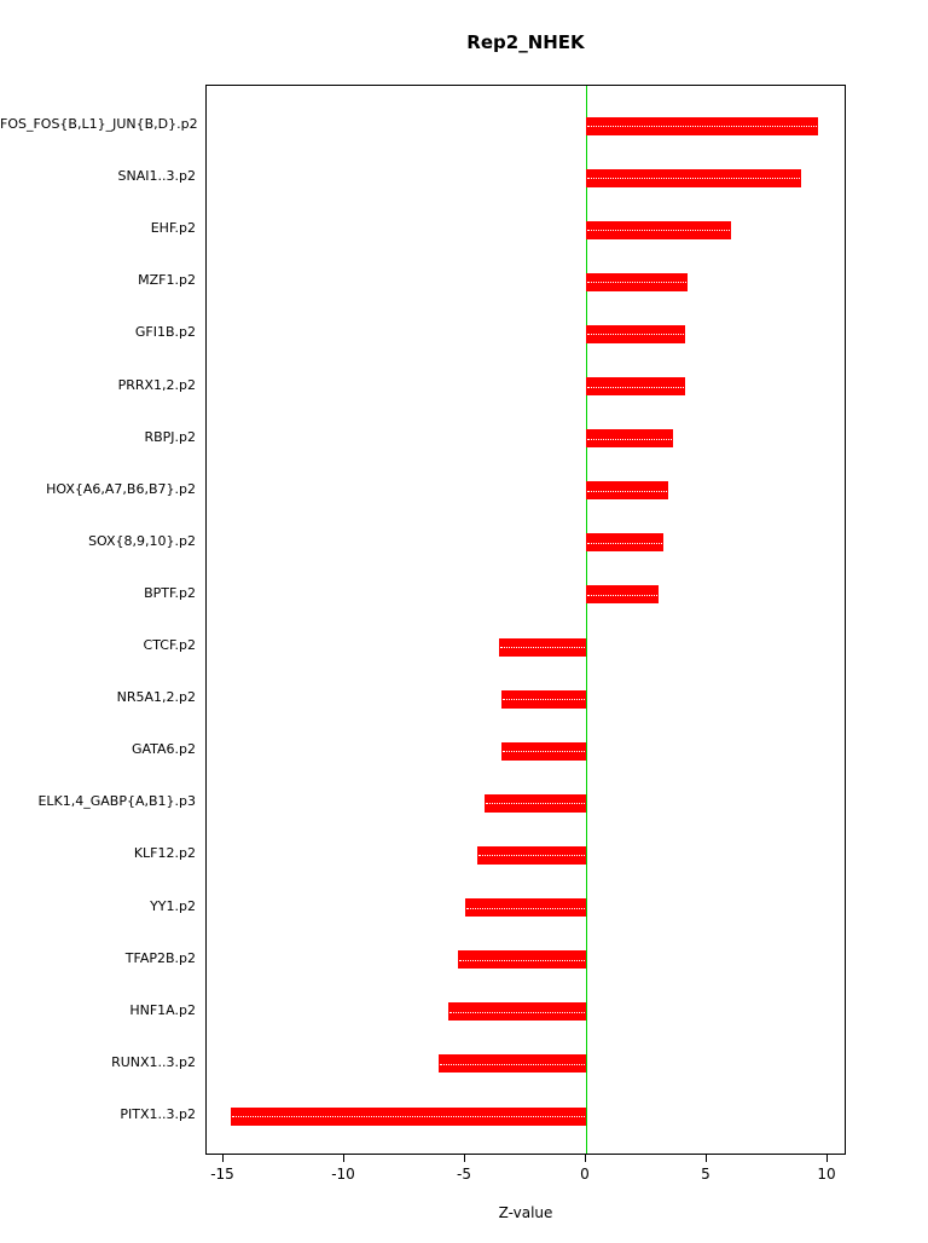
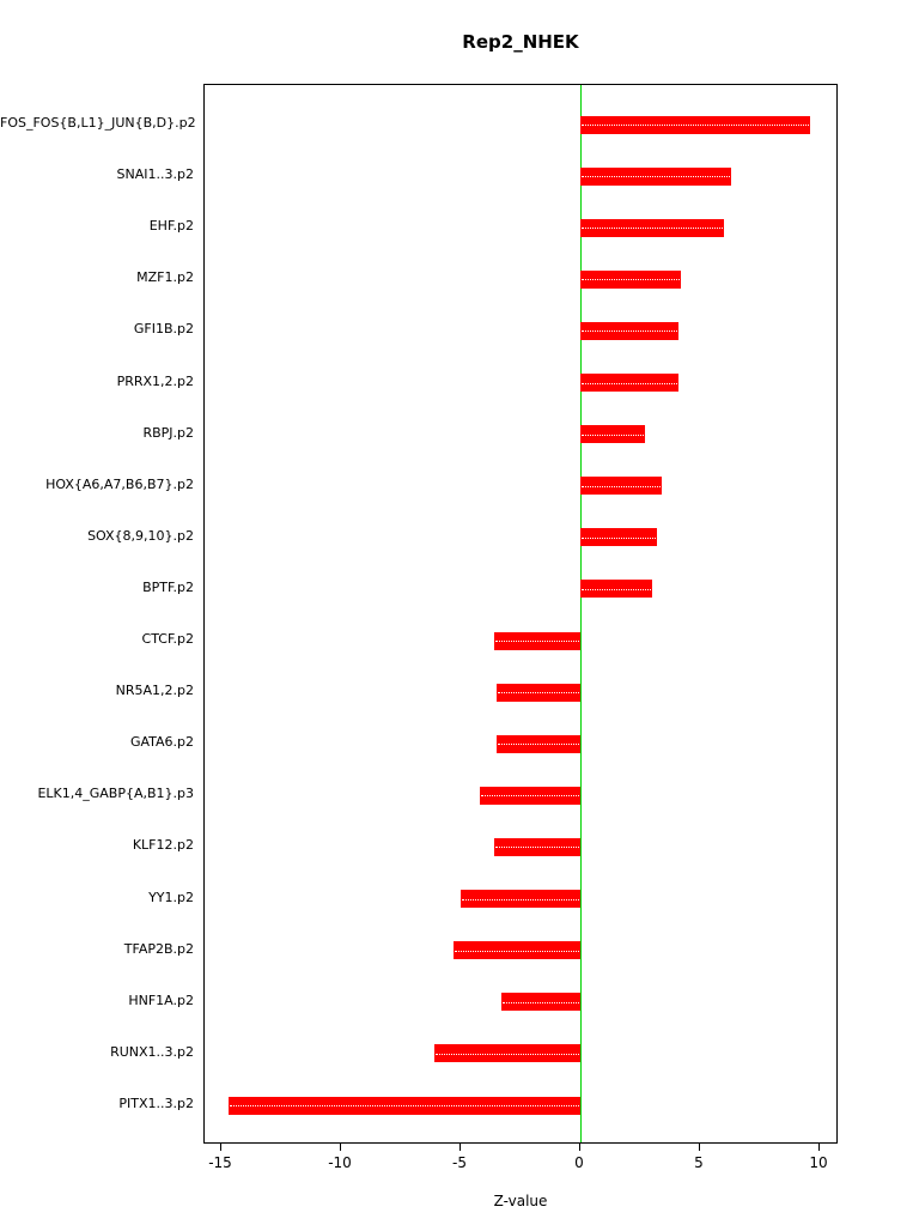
SNAI1..3.p2: 8.9 -> 6.3
RBPJ.p2: 3.6 -> 2.7
KLF12.p2: -4.5 -> -3.6
HNF1A.p2: -5.7 -> -3.3
